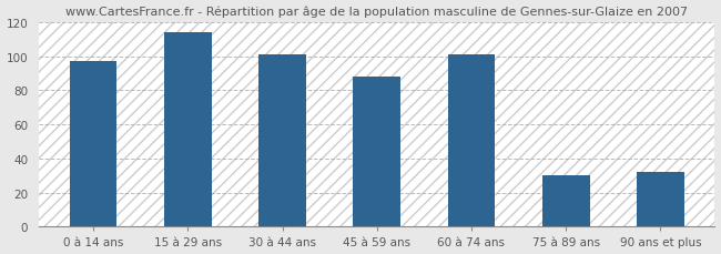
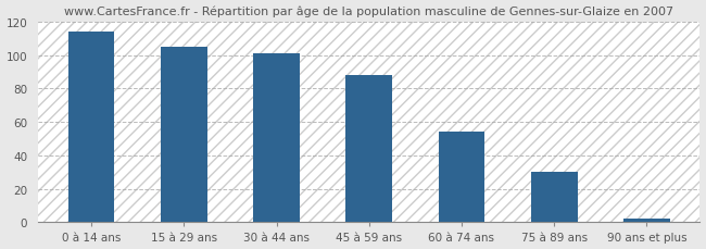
0 à 14 ans: 97 -> 114
15 à 29 ans: 114 -> 105
60 à 74 ans: 101 -> 54
90 ans et plus: 32 -> 2
